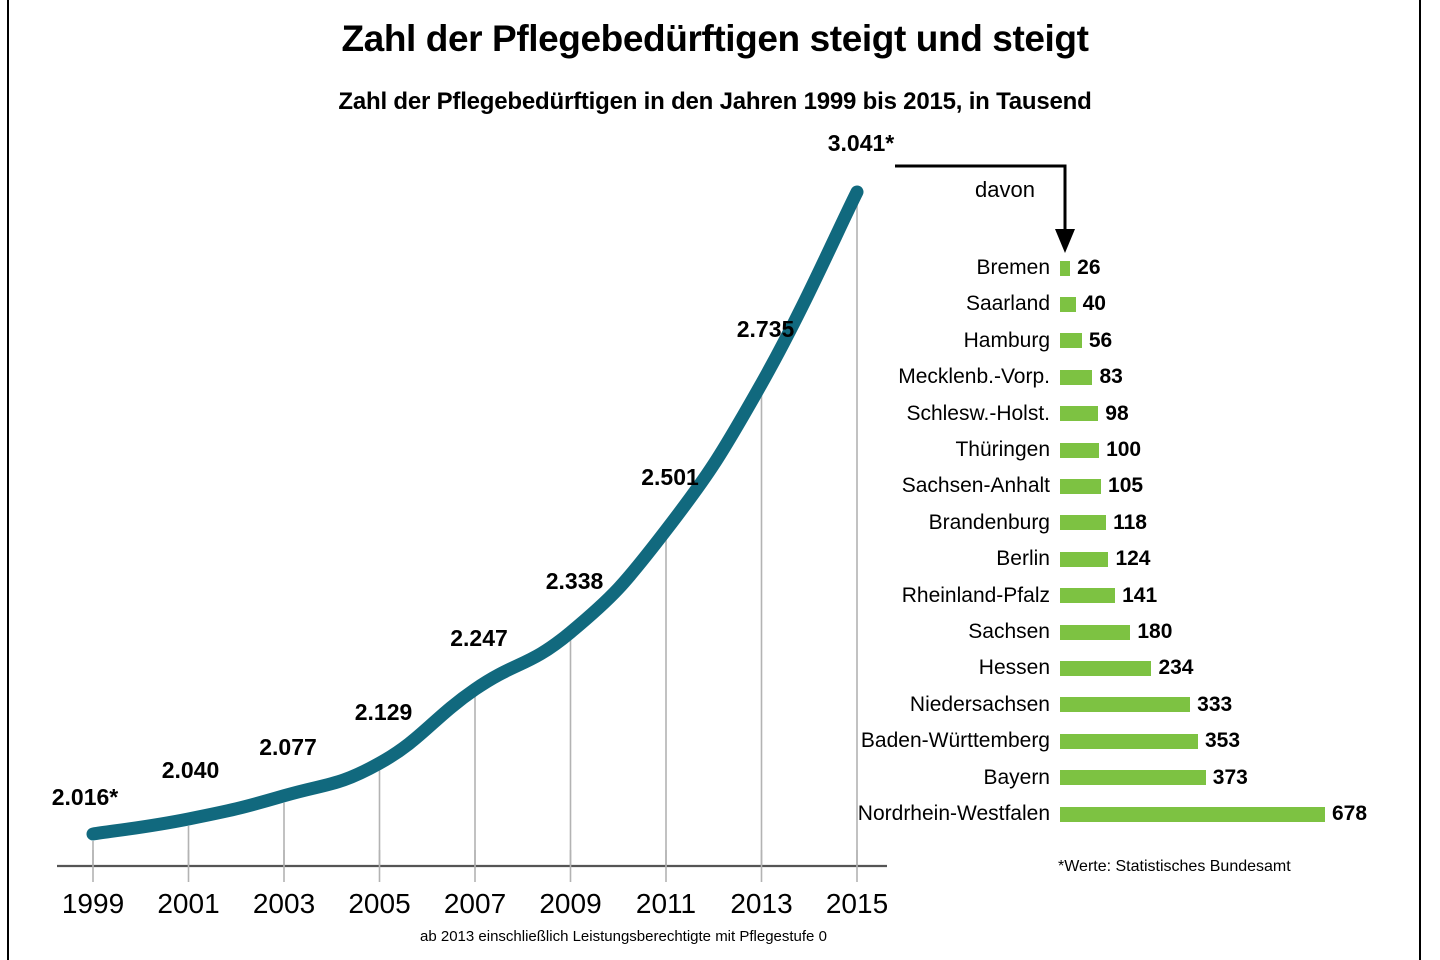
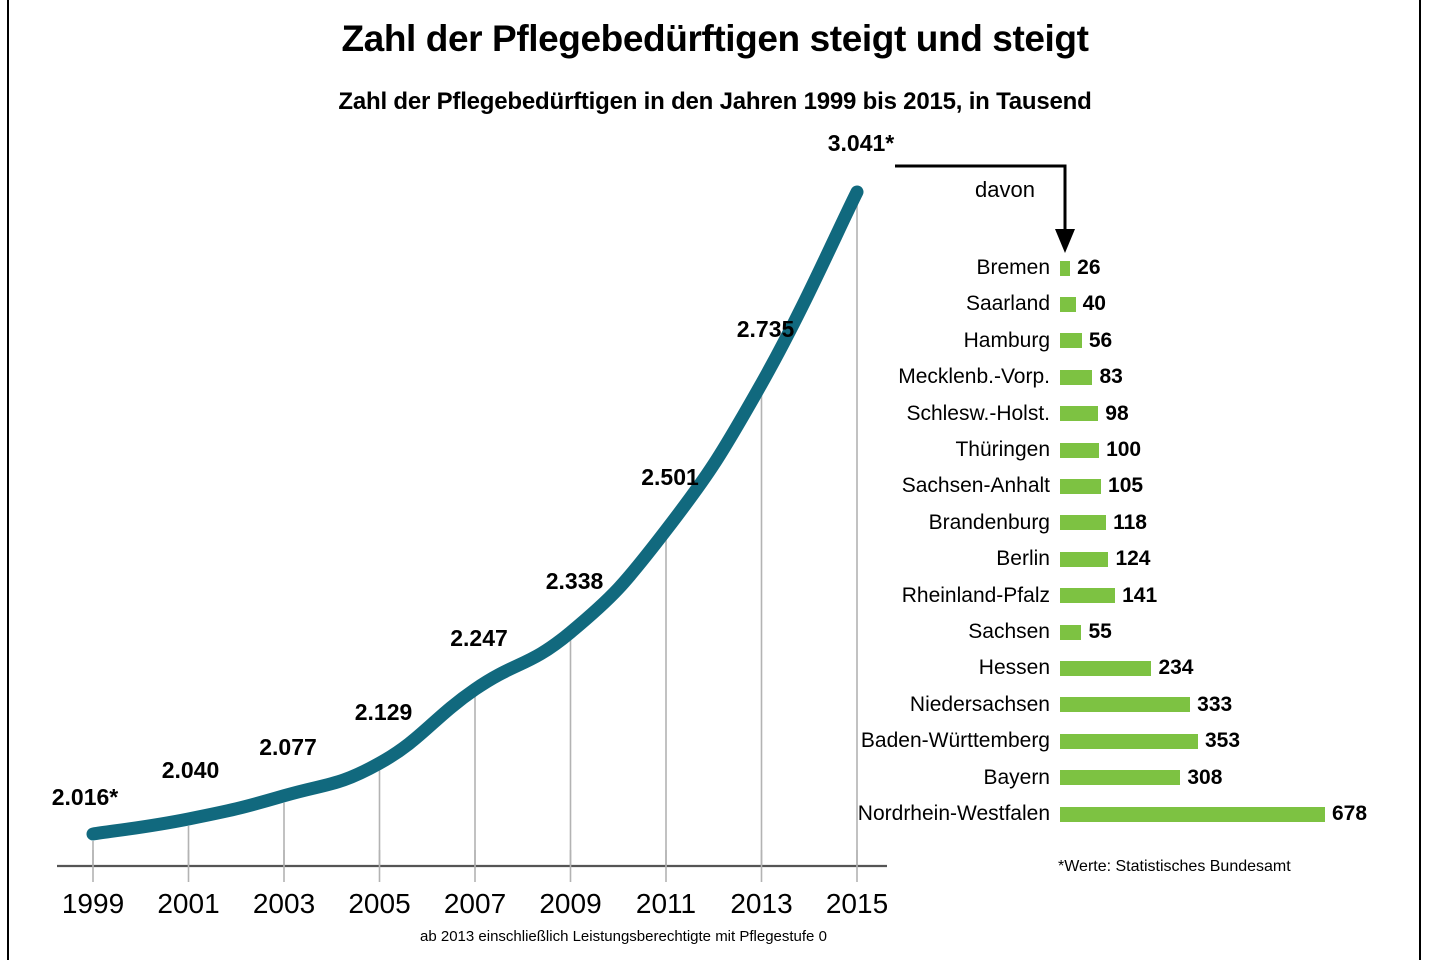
davon/Sachsen: 180 -> 55
davon/Bayern: 373 -> 308
